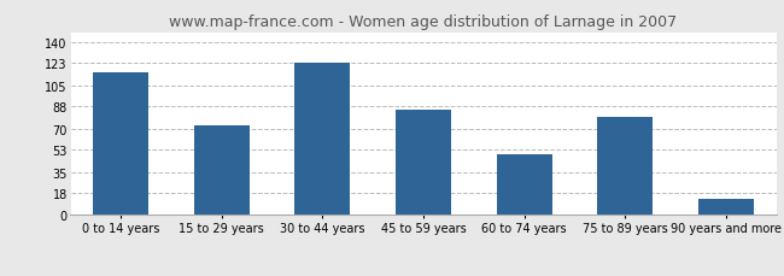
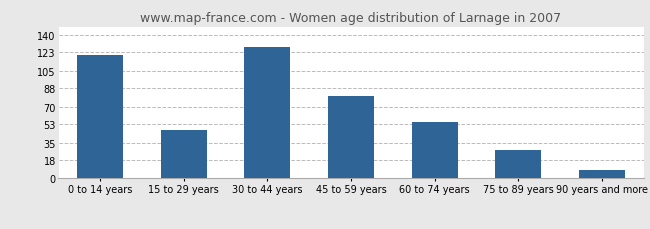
0 to 14 years: 115 -> 120
15 to 29 years: 73 -> 47
30 to 44 years: 123 -> 128
45 to 59 years: 85 -> 80
60 to 74 years: 49 -> 55
75 to 89 years: 79 -> 28
90 years and more: 13 -> 8
